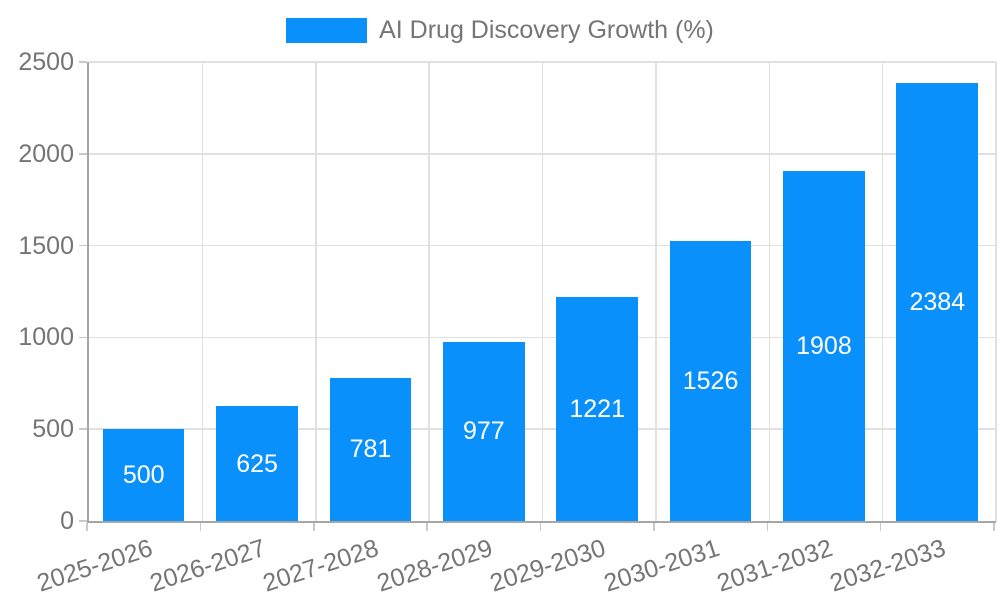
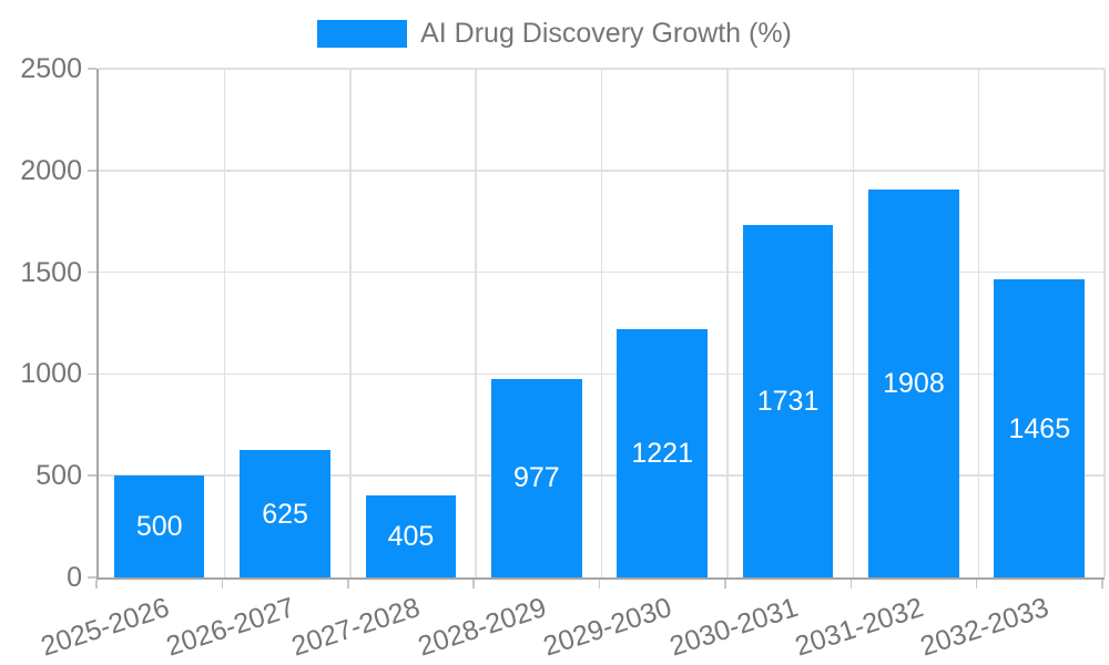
2027-2028: 781 -> 405
2030-2031: 1526 -> 1731
2032-2033: 2384 -> 1465
